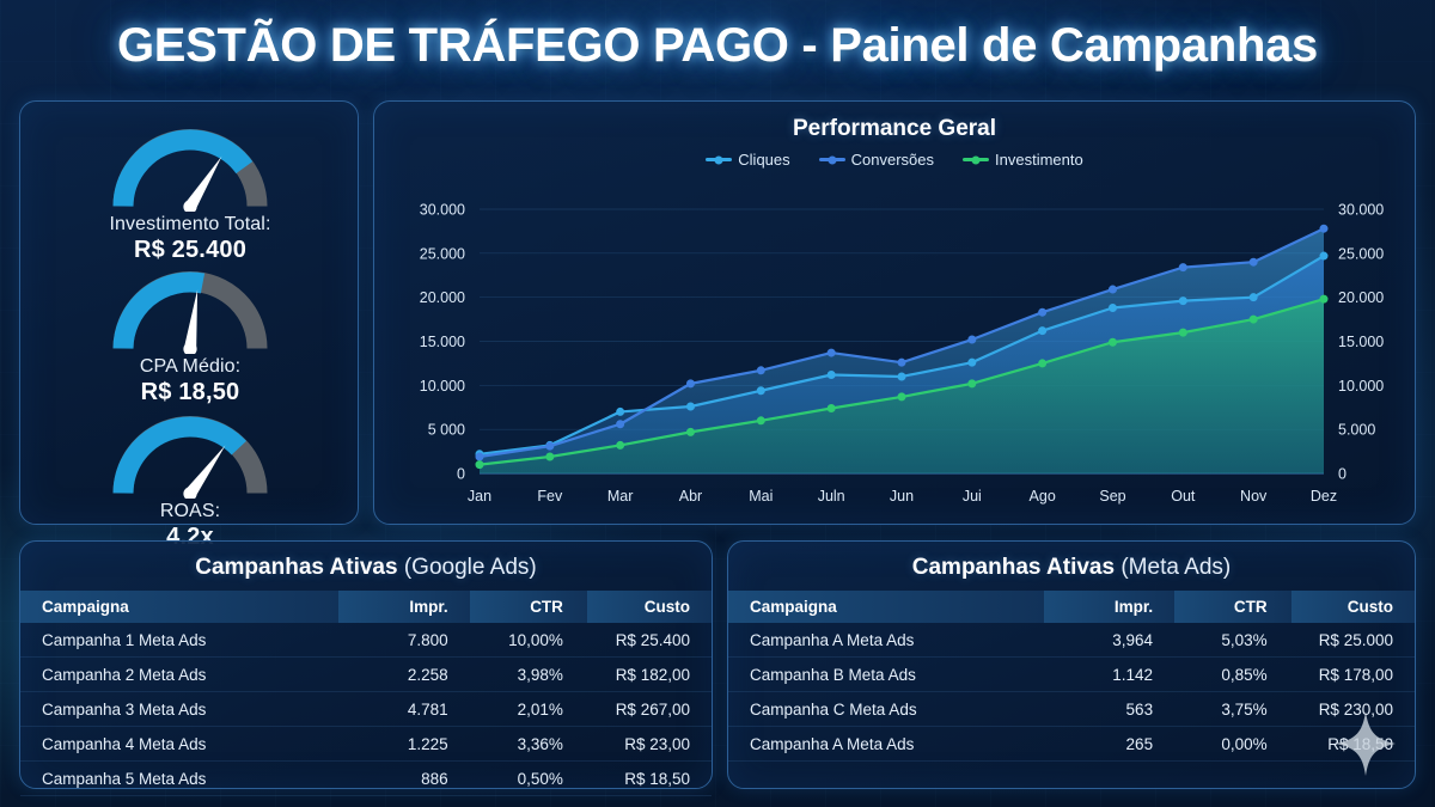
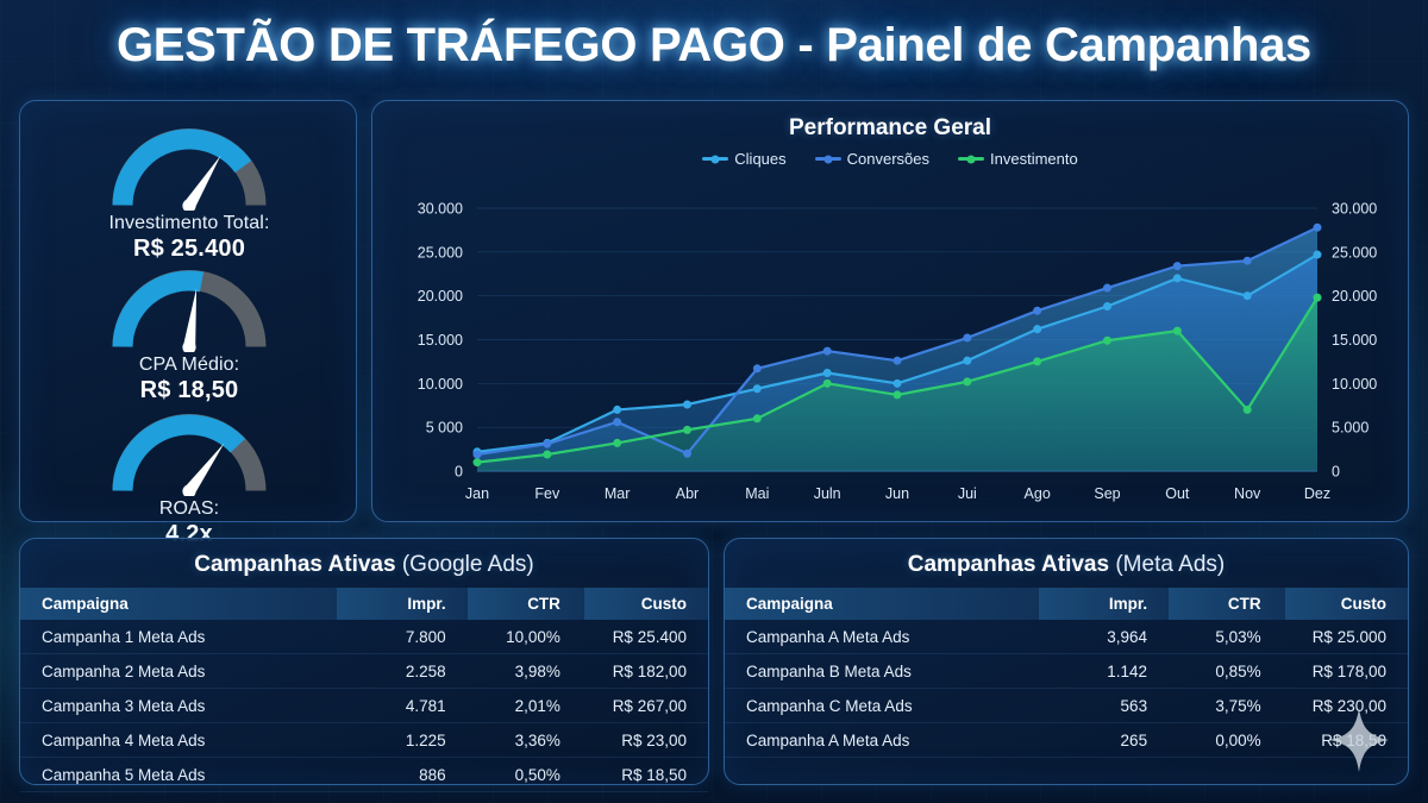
Conversões/Abr: 10000 -> 2000
Investimento/Juln: 7000 -> 10000
Cliques/Jun: 11000 -> 10000
Cliques/Out: 20000 -> 22000
Investimento/Nov: 18000 -> 7000
